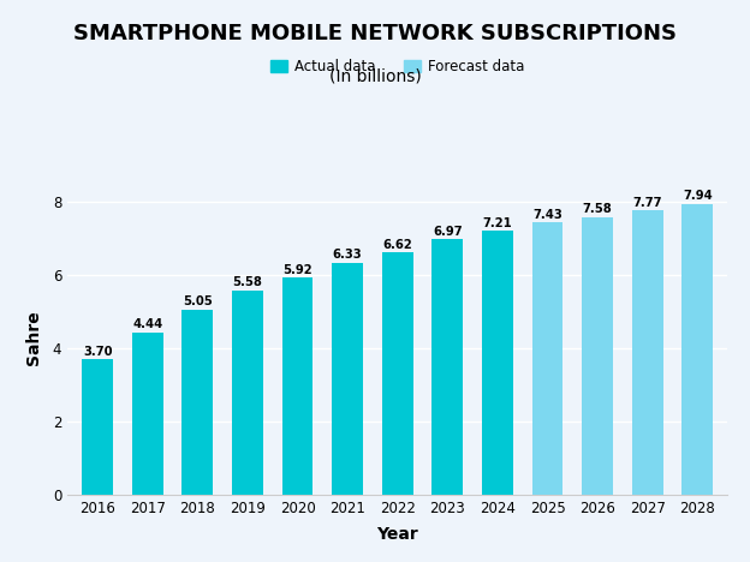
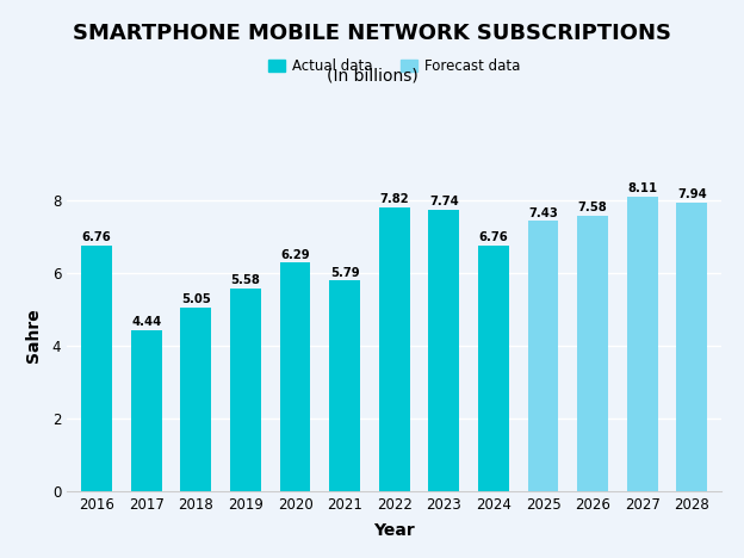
2016: 3.70 -> 6.76
2020: 5.92 -> 6.29
2021: 6.33 -> 5.79
2022: 6.62 -> 7.82
2023: 6.97 -> 7.74
2024: 7.21 -> 6.76
2027: 7.77 -> 8.11
